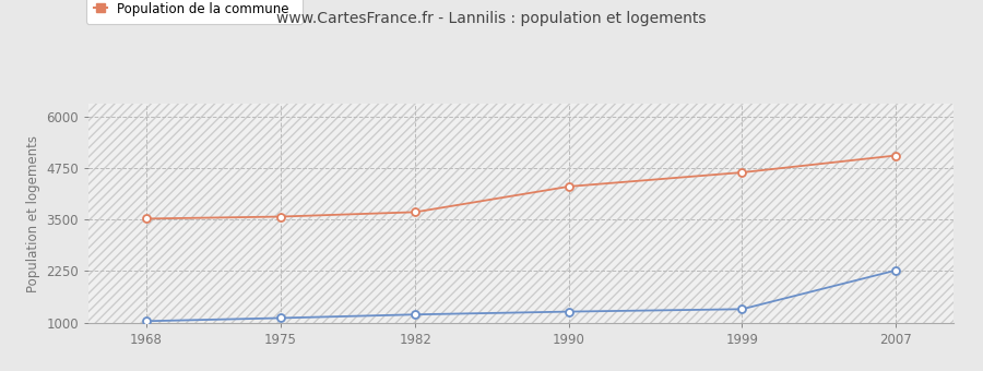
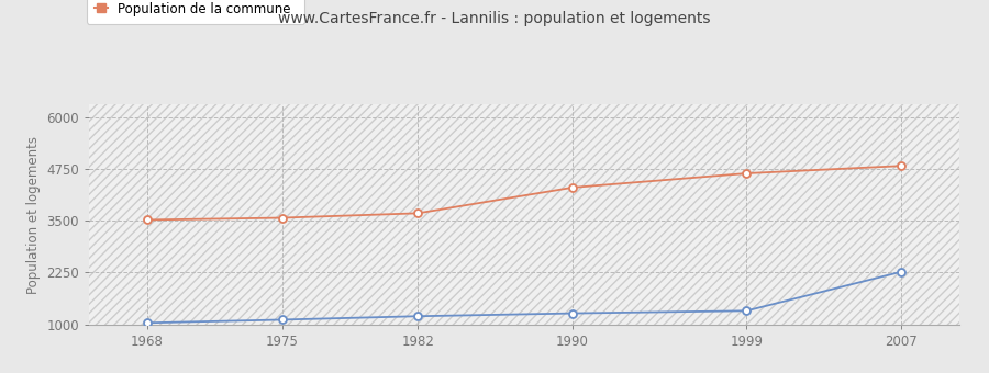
Population de la commune/2007: 5050 -> 4820
